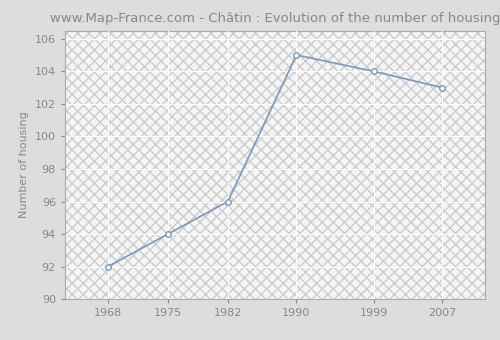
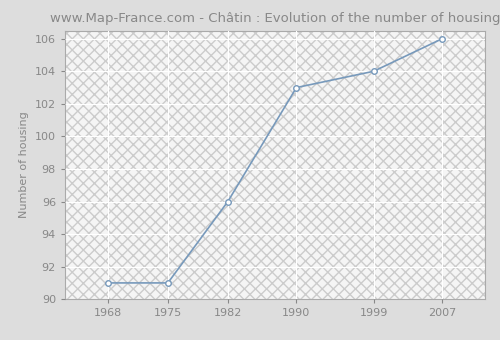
1968: 92 -> 91
1975: 94 -> 91
1990: 105 -> 103
2007: 103 -> 106
